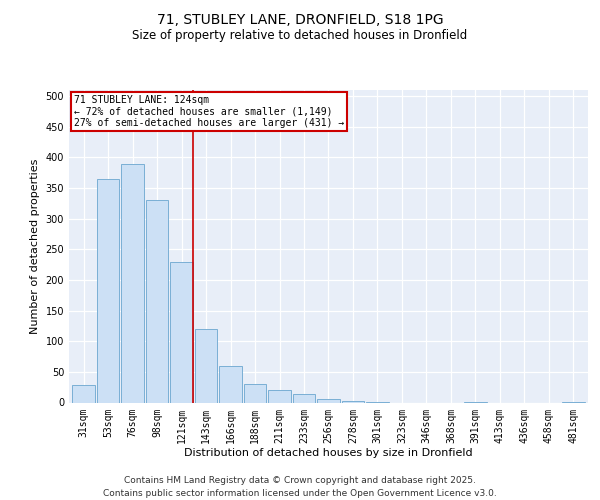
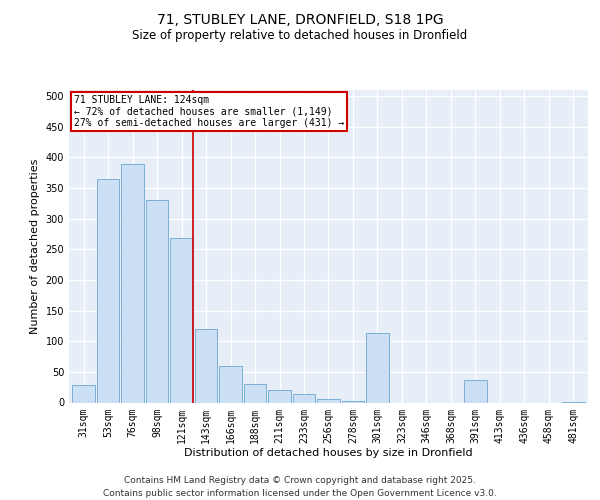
121sqm: 230 -> 268
301sqm: 1 -> 114
391sqm: 1 -> 36
